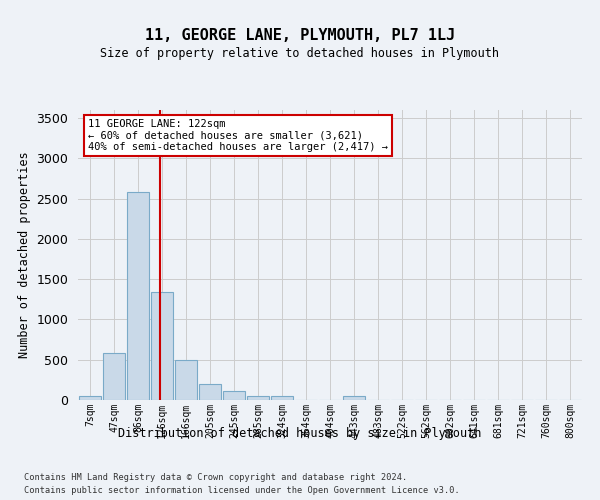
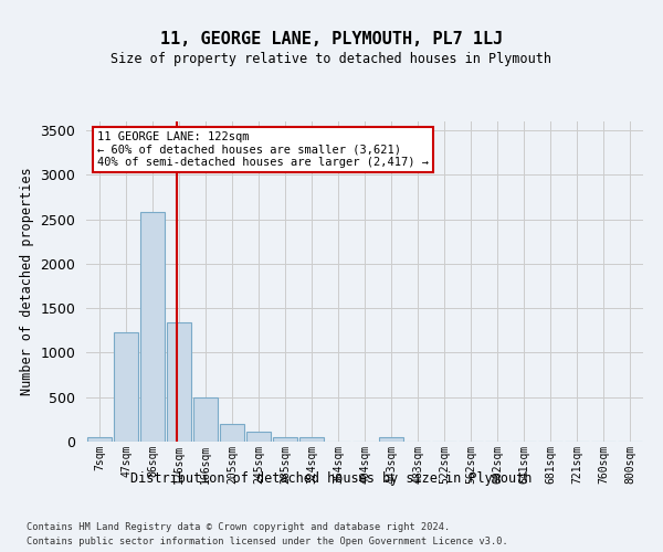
47sqm: 580 -> 1230
